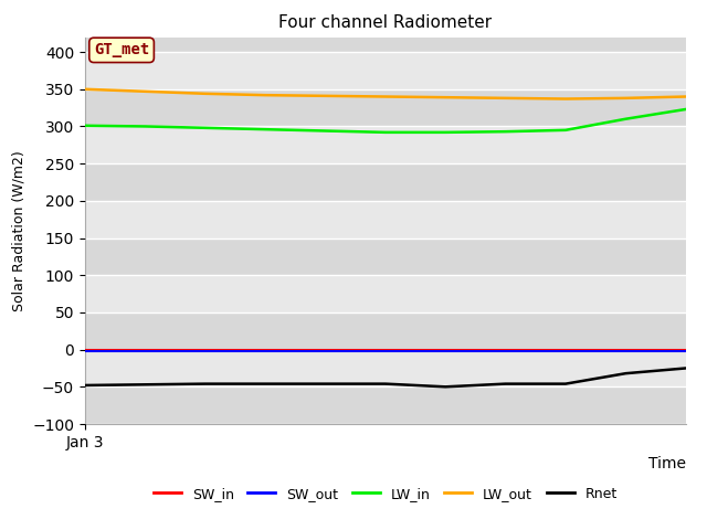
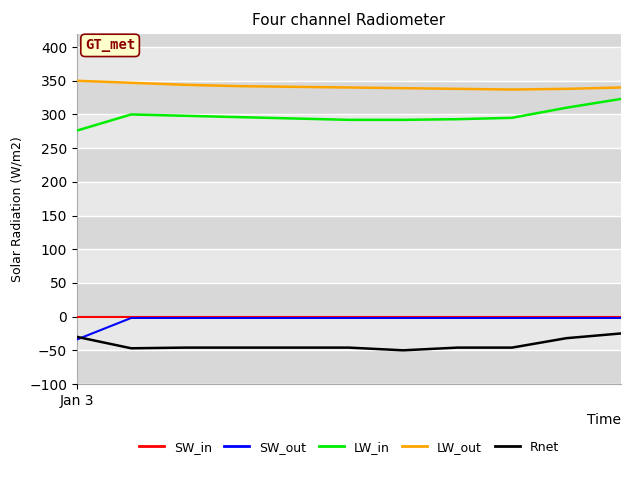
SW_out/Jan 3: -2 -> -34
LW_in/Jan 3: 301 -> 276
Rnet/Jan 3: -48 -> -30
